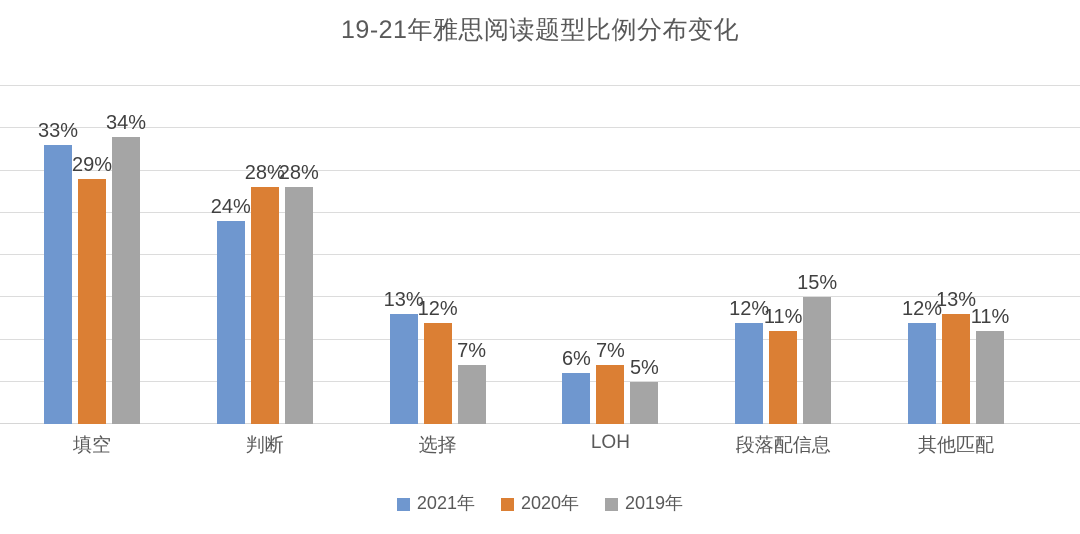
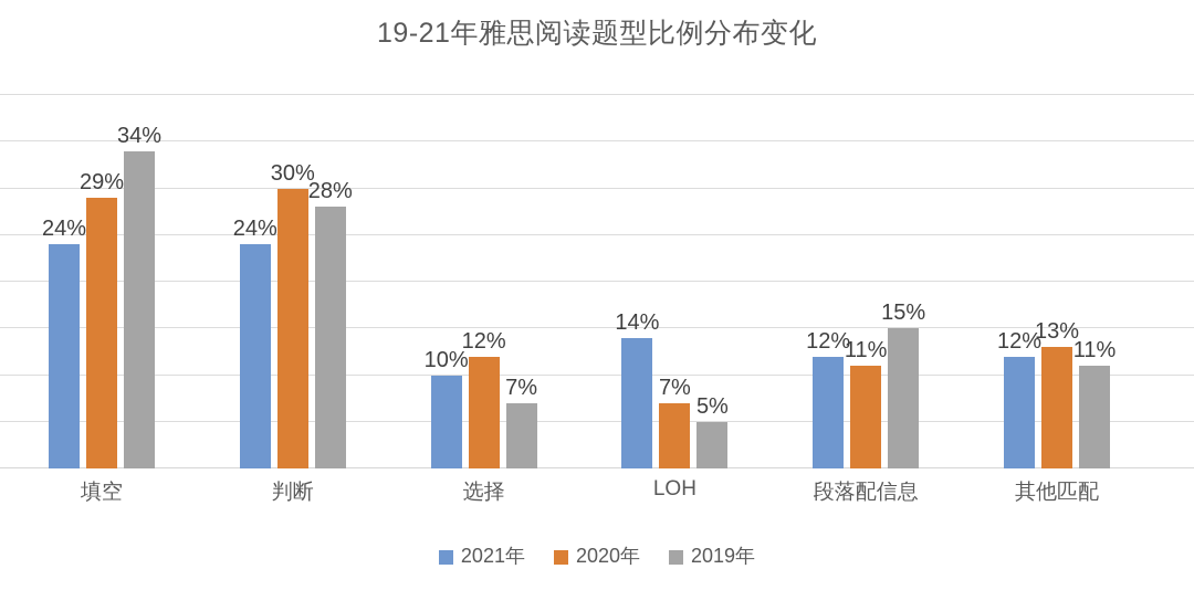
2021年/填空: 33% -> 24%
2020年/判断: 28% -> 30%
2021年/选择: 13% -> 10%
2021年/LOH: 6% -> 14%
